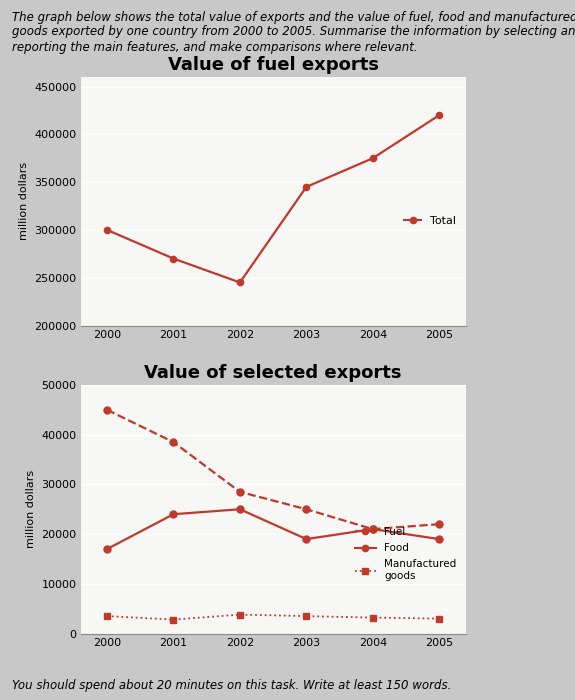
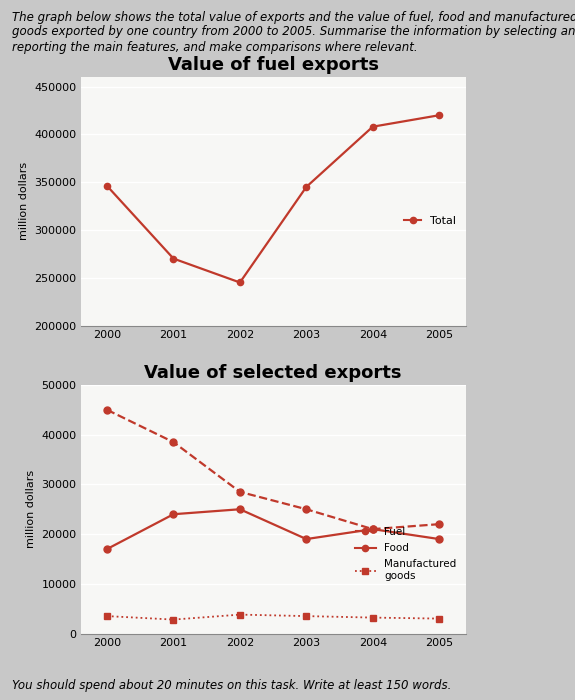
Value of fuel exports/2000: 300000 -> 346000
Value of fuel exports/2004: 375000 -> 408000
